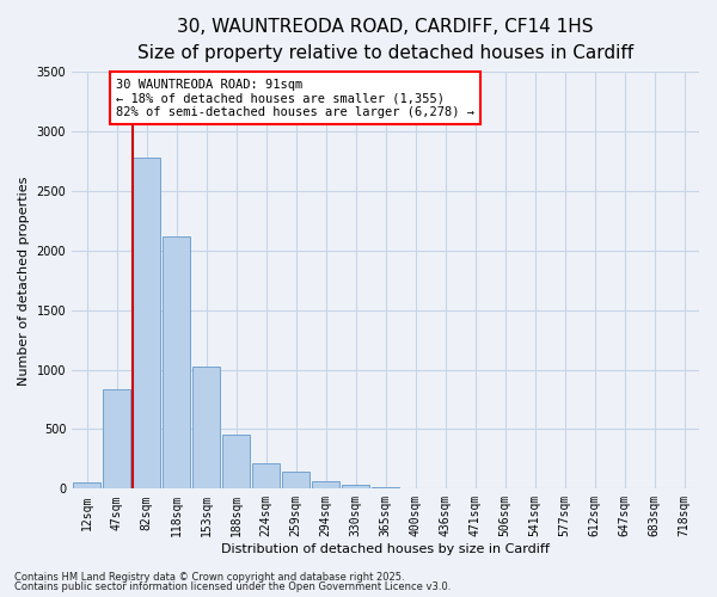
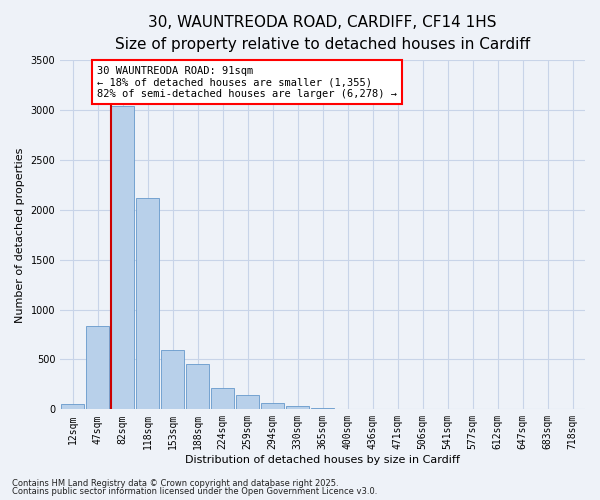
82sqm: 2780 -> 3040
153sqm: 1030 -> 600
